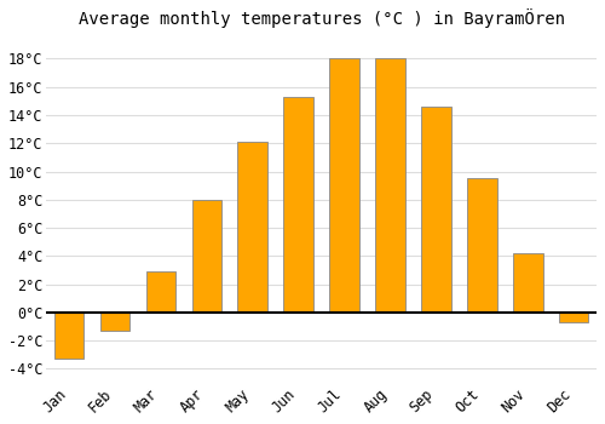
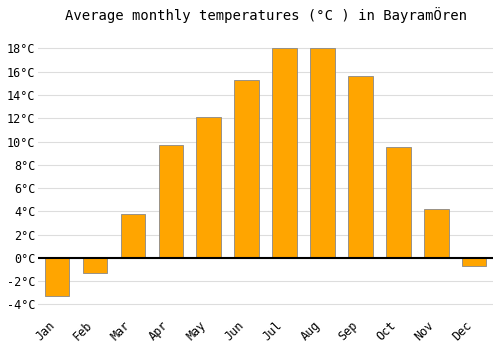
Mar: 2.9°C -> 3.8°C
Apr: 8.0°C -> 9.7°C
Sep: 14.6°C -> 15.6°C
